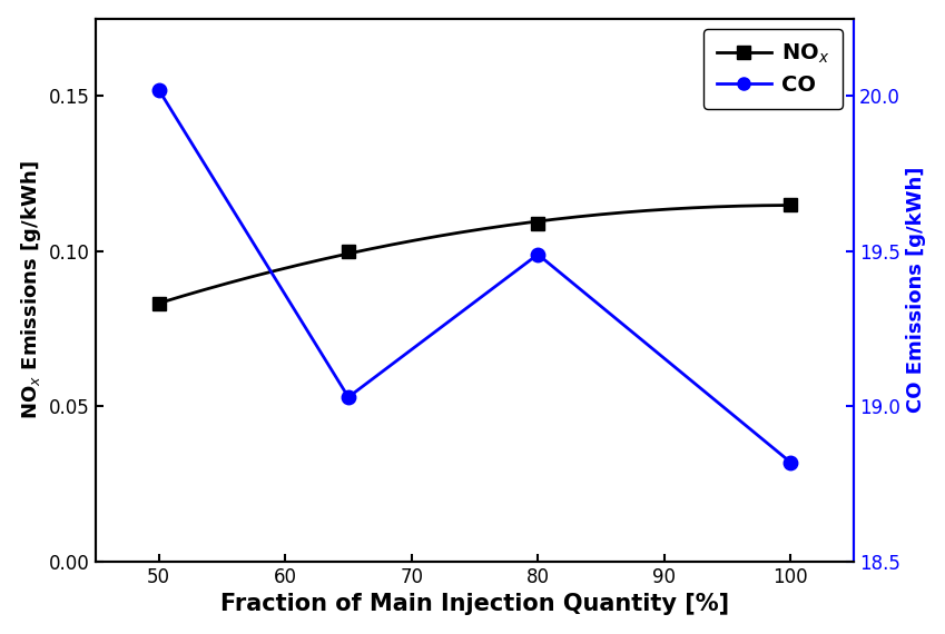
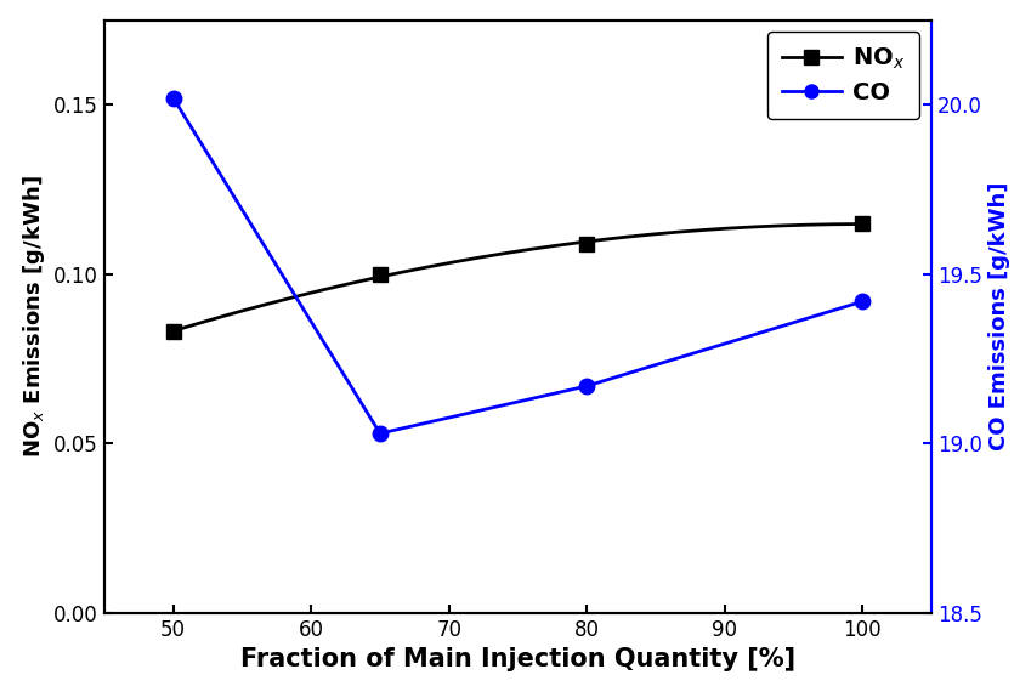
CO/80: 19.49 -> 19.17
CO/100: 18.82 -> 19.42
